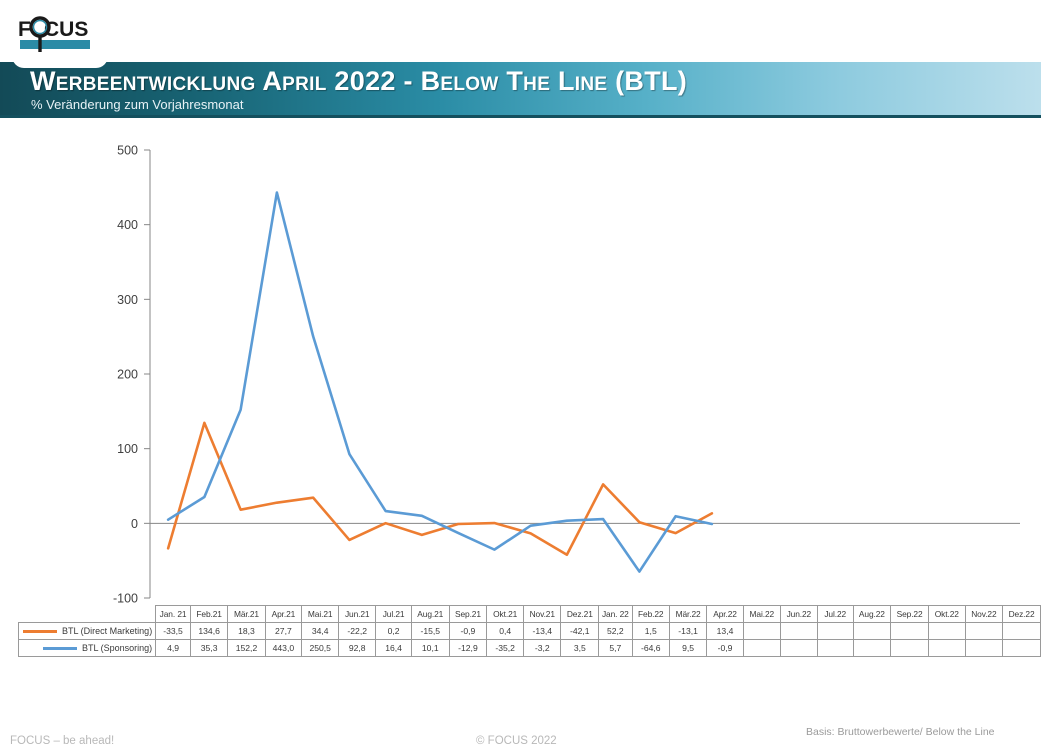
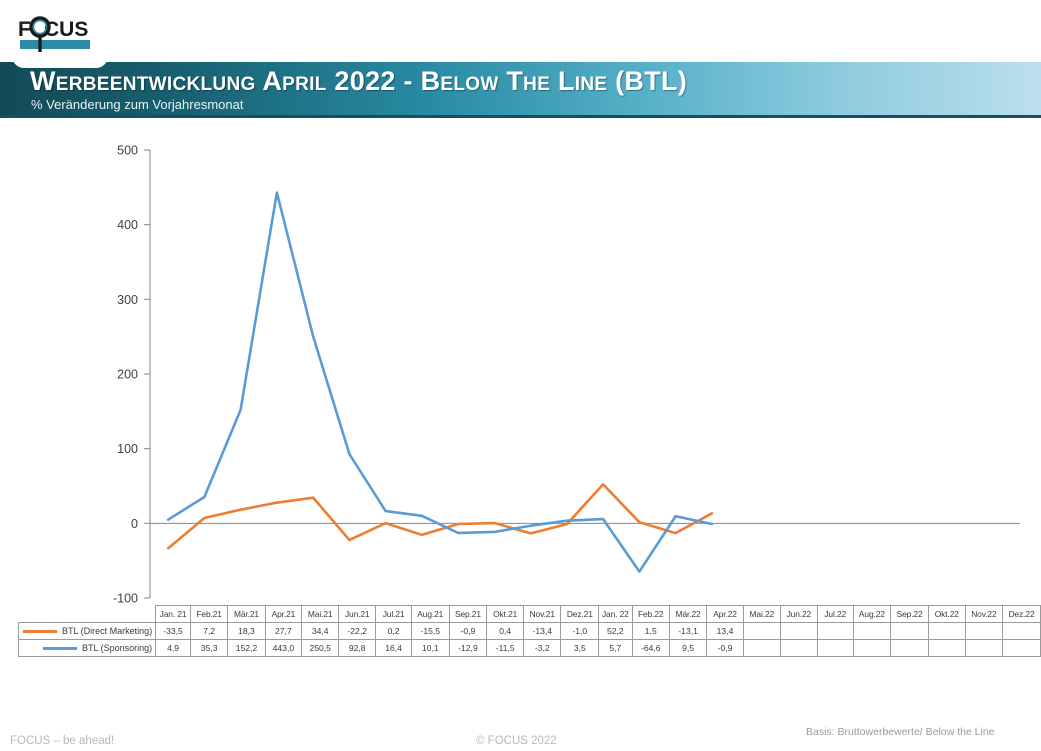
BTL (Direct Marketing)/Feb.21: 134,6 -> 7,2
BTL (Sponsoring)/Okt.21: -35,2 -> -11,5
BTL (Direct Marketing)/Dez.21: -42,1 -> -1,0
